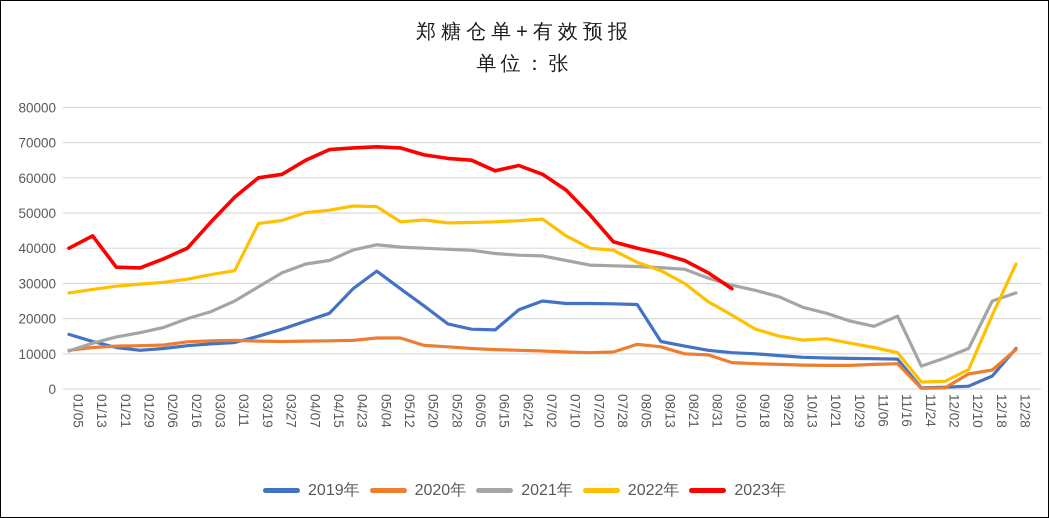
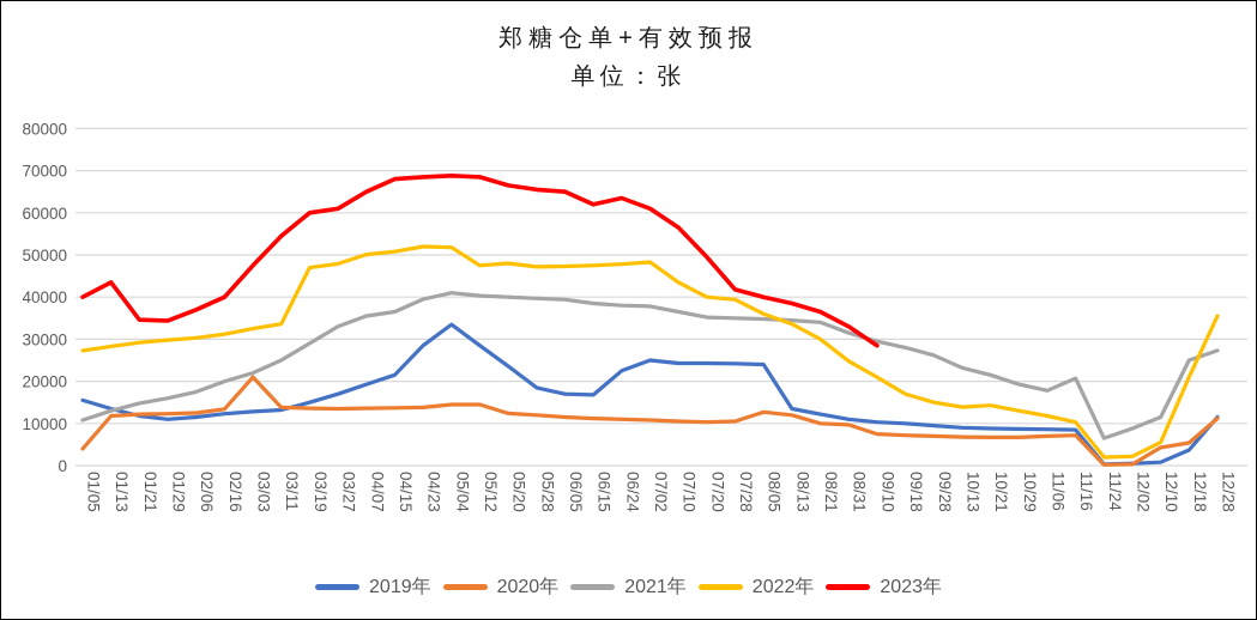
2020年/01/05: 11000 -> 4000
2020年/03/03: 14000 -> 21000
